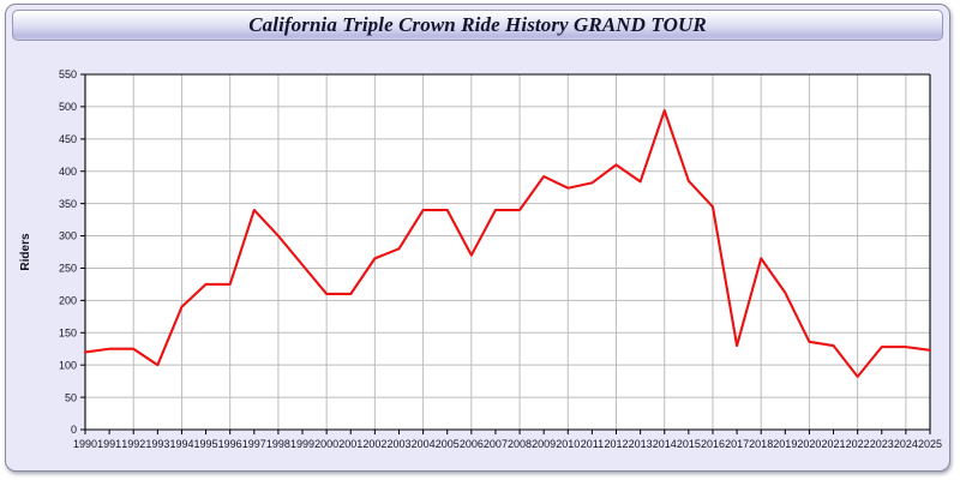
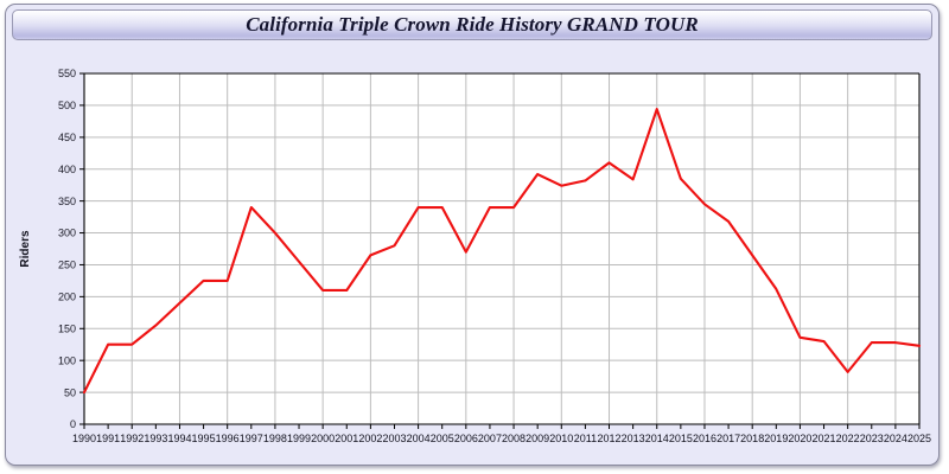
1990: 120 -> 50
1993: 100 -> 160
2017: 130 -> 320
